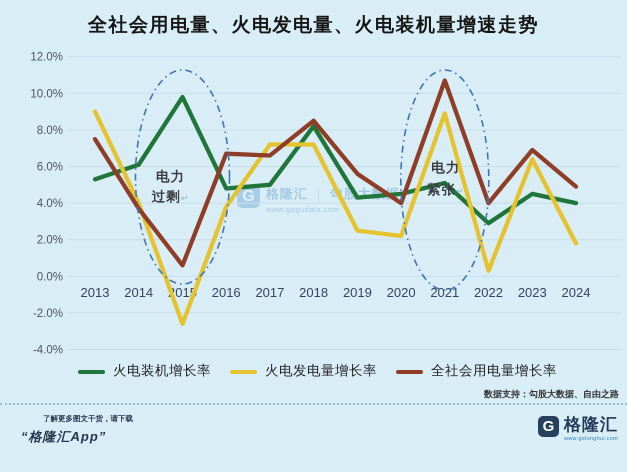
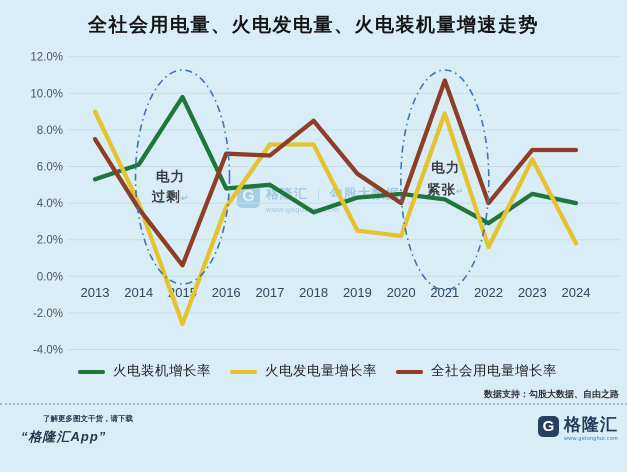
火电装机增长率/2018: 8.2% -> 3.5%
火电装机增长率/2021: 5.1% -> 4.2%
火电发电量增长率/2022: 0.3% -> 1.6%
全社会用电量增长率/2024: 4.9% -> 6.9%
